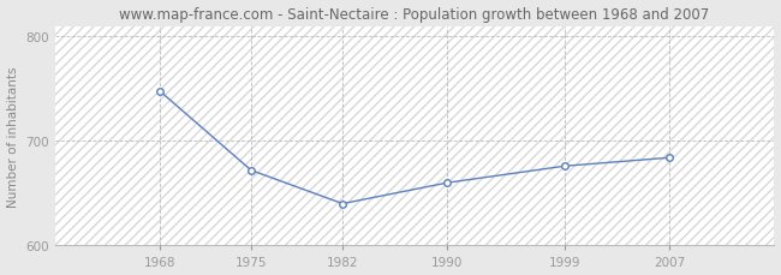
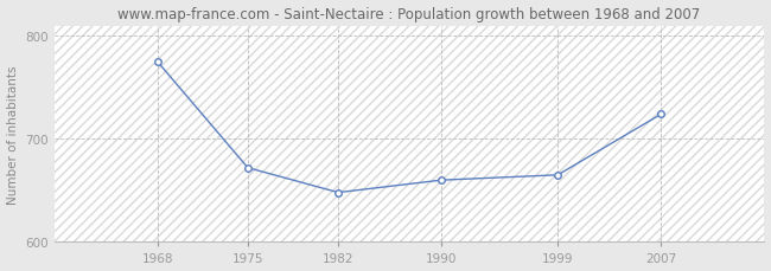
1968: 748 -> 775
1982: 640 -> 648
1999: 676 -> 665
2007: 684 -> 724
